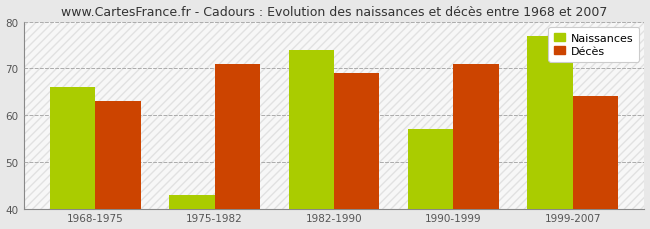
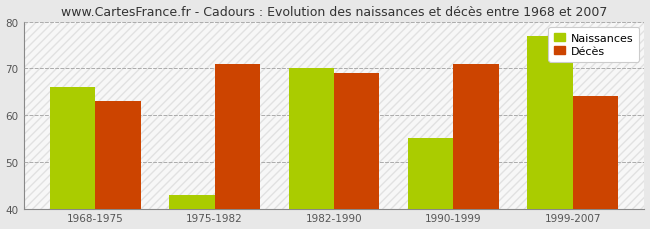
Naissances/1982-1990: 74 -> 70
Naissances/1990-1999: 57 -> 55
